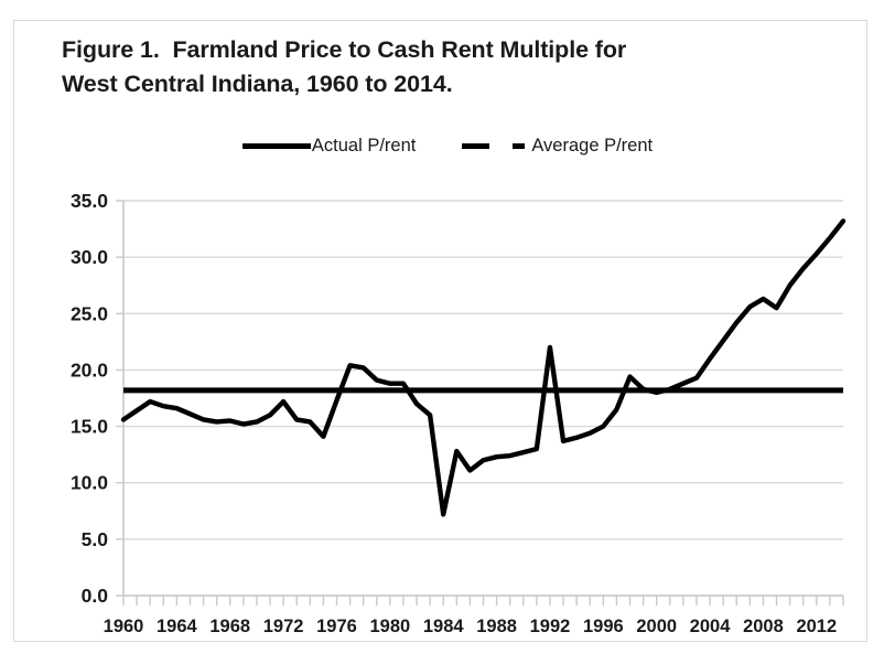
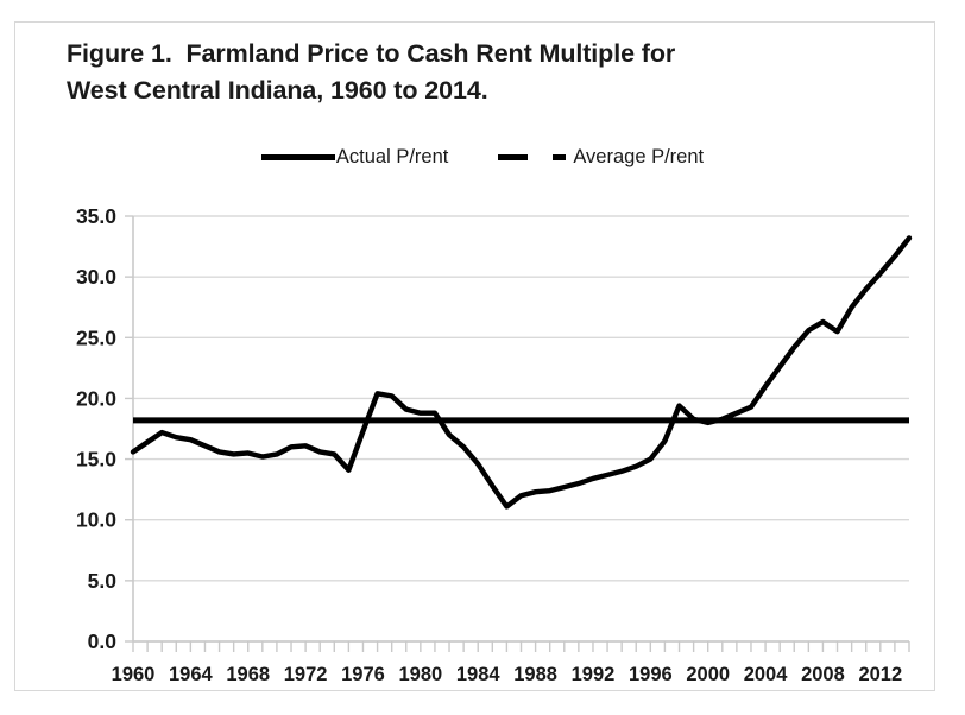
Actual P/rent/1972: 17.2 -> 16.1
Actual P/rent/1984: 7.2 -> 14.6
Actual P/rent/1992: 22.0 -> 13.4
